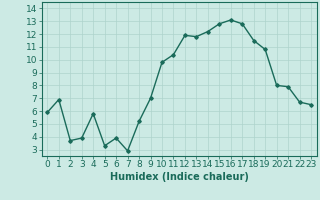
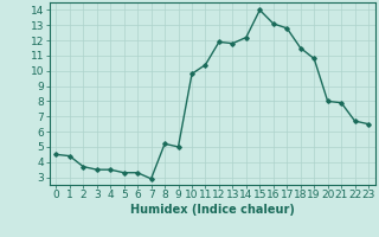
0: 5.9 -> 4.5
1: 6.9 -> 4.4
3: 3.9 -> 3.5
4: 5.8 -> 3.5
6: 3.9 -> 3.3
9: 7.0 -> 5.0
15: 12.8 -> 14.0
